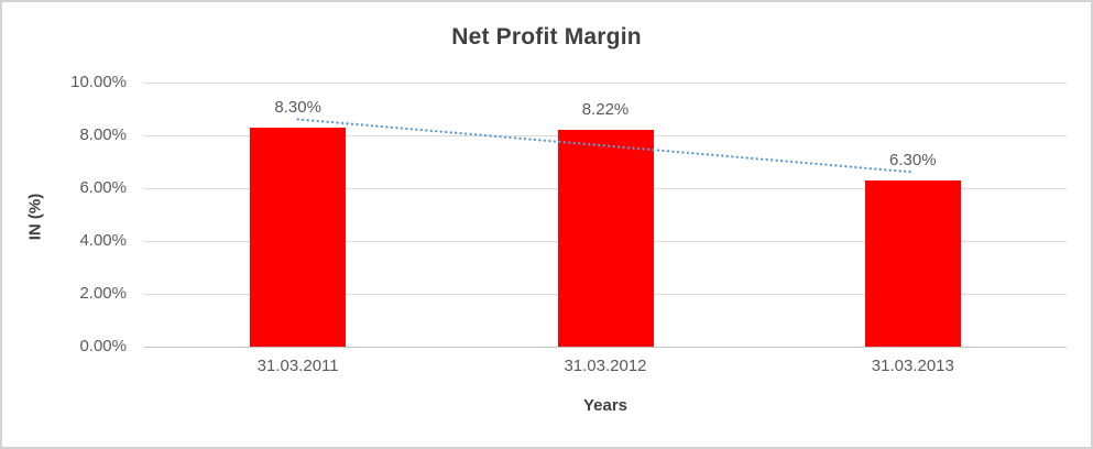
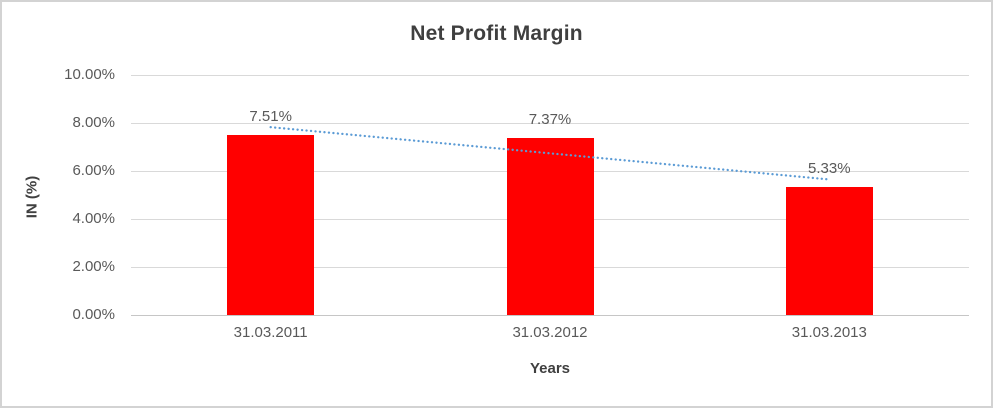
31.03.2011: 8.30% -> 7.51%
31.03.2012: 8.22% -> 7.37%
31.03.2013: 6.30% -> 5.33%
